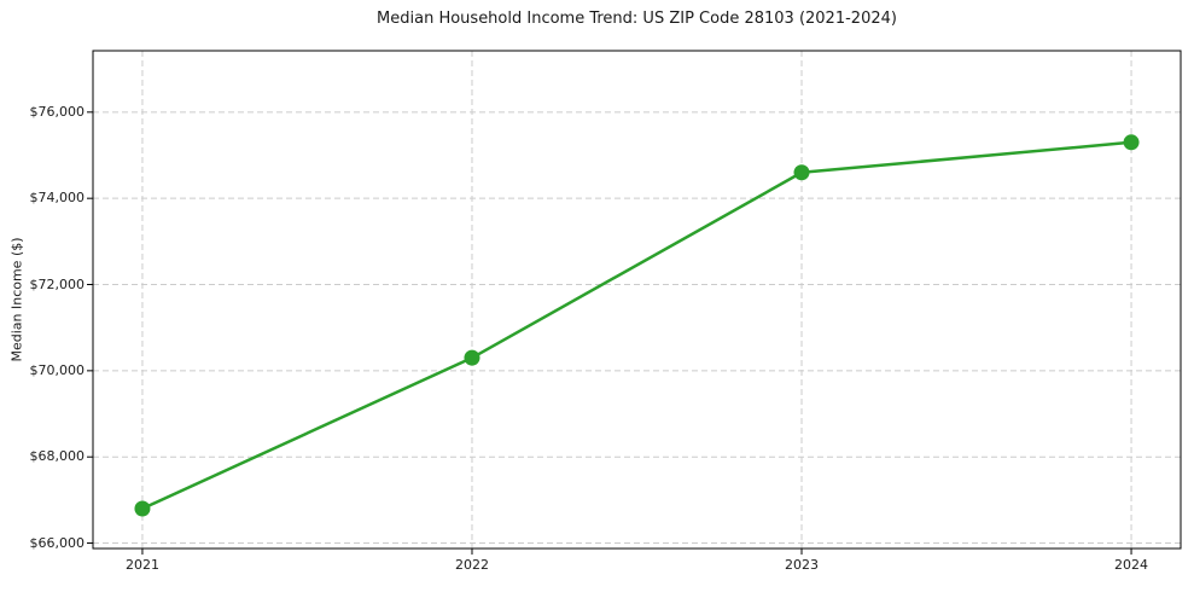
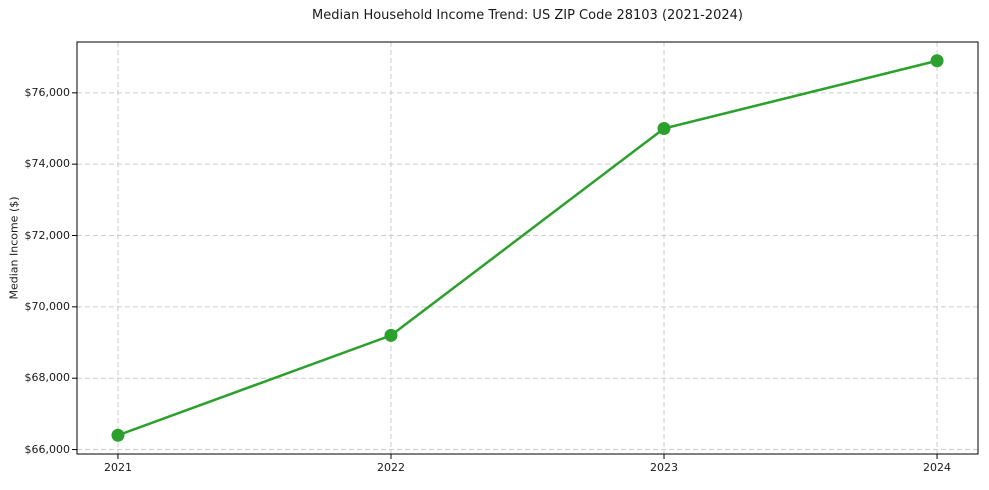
2021: $66800 -> $66400
2022: $70300 -> $69200
2023: $74600 -> $75000
2024: $75300 -> $76900
